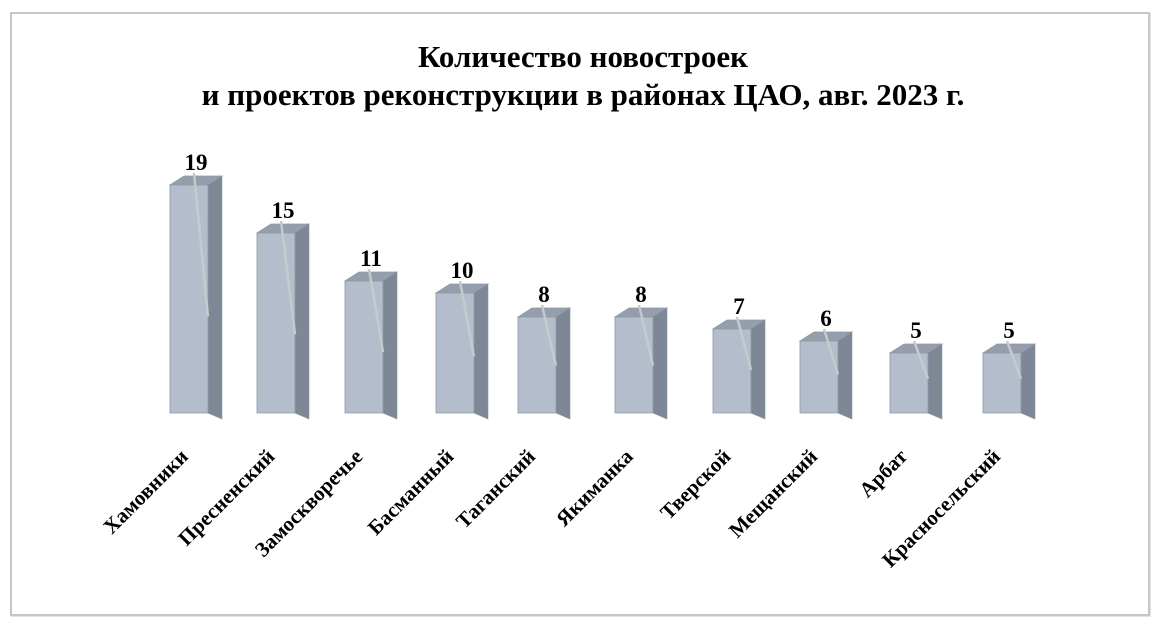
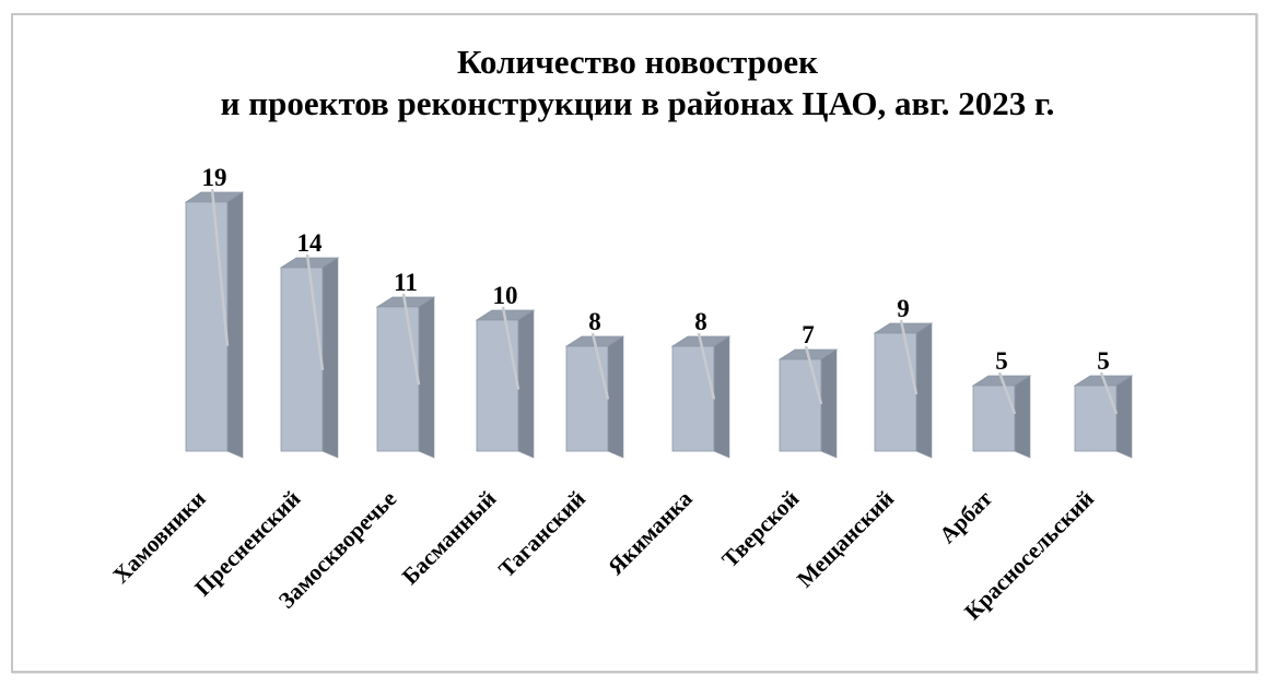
Пресненский: 15 -> 14
Мещанский: 6 -> 9
